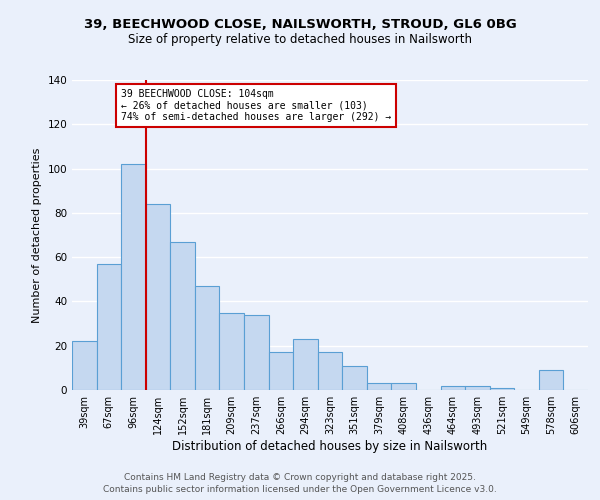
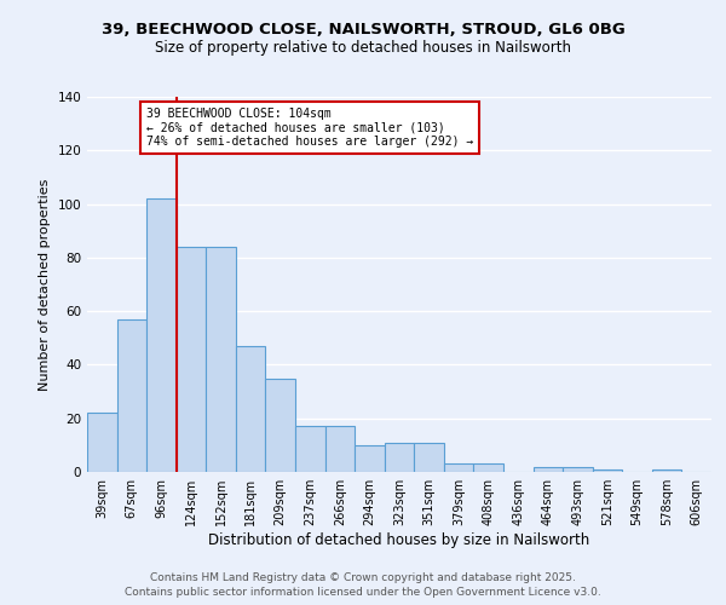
152sqm: 67 -> 84
237sqm: 34 -> 17
294sqm: 23 -> 10
323sqm: 17 -> 11
578sqm: 9 -> 1
